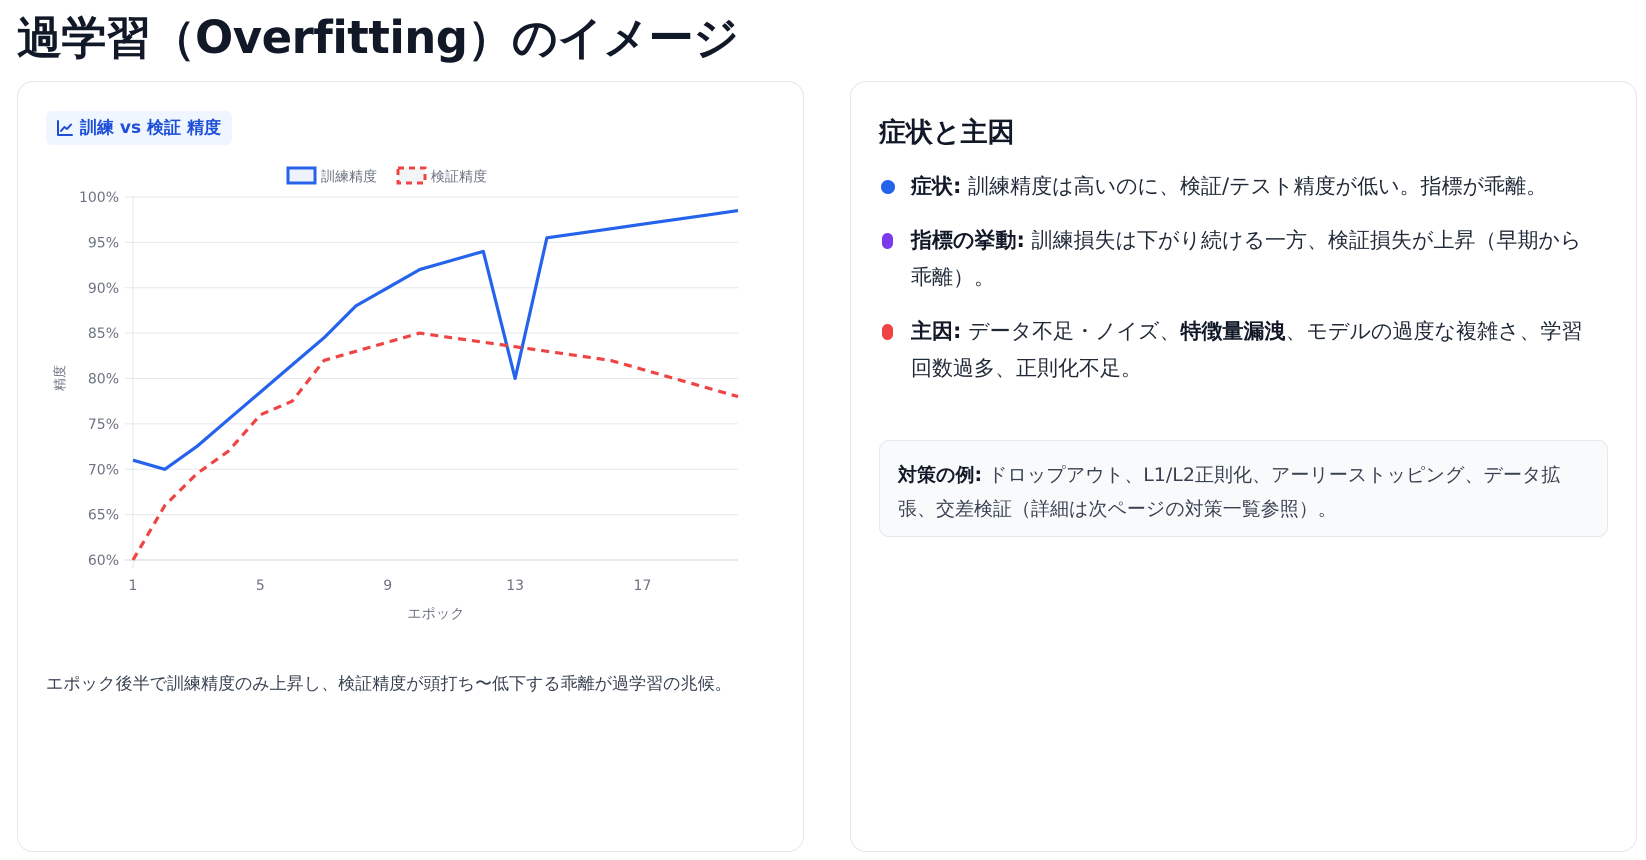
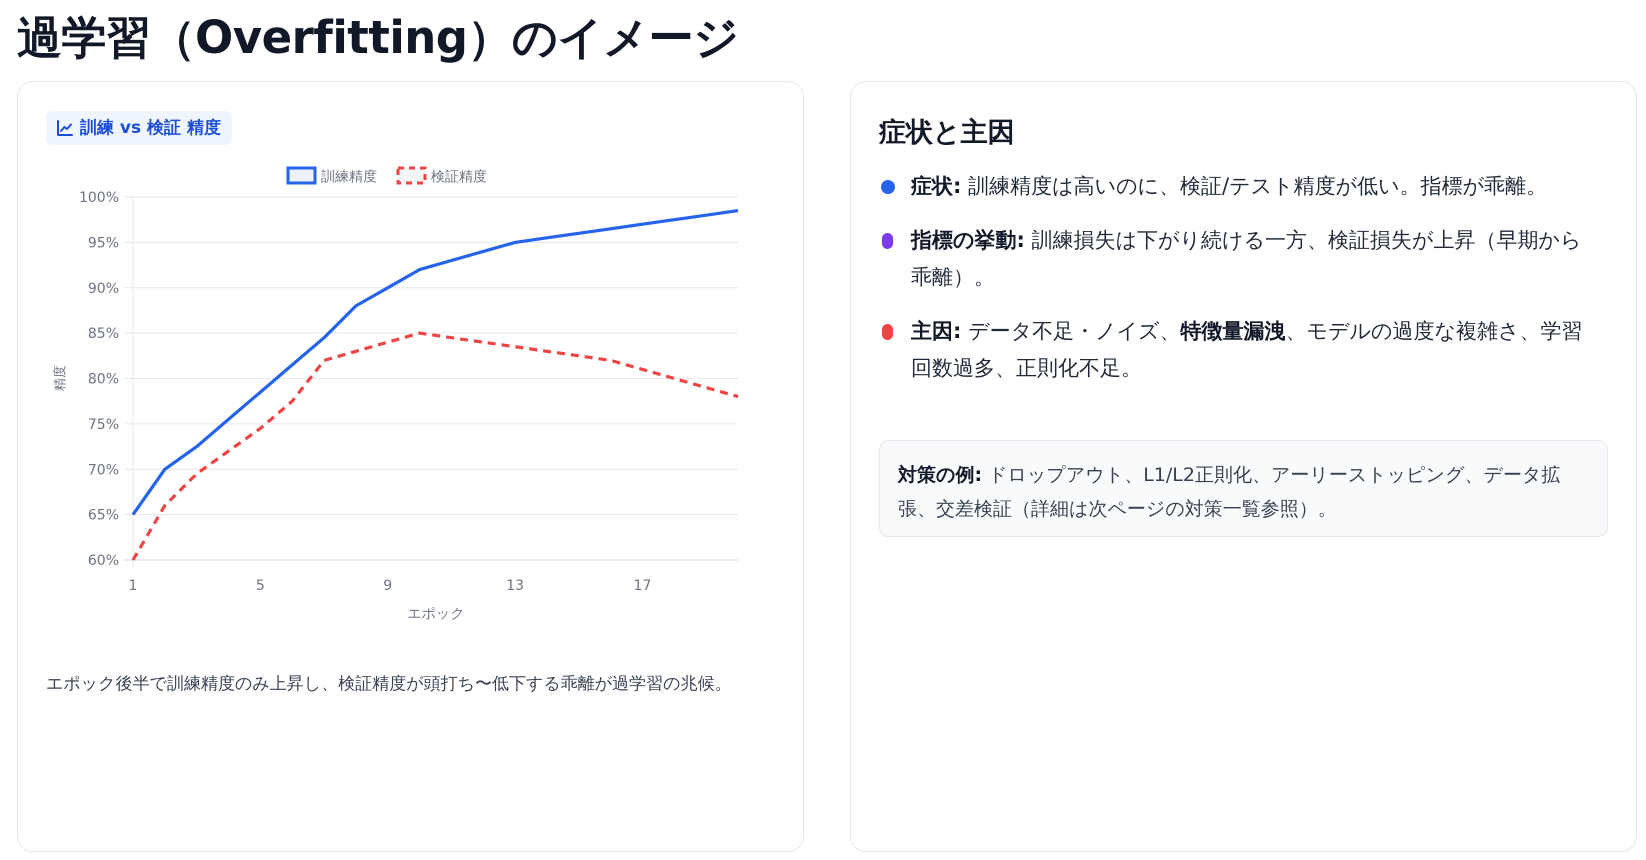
訓練精度/1: 71% -> 65%
検証精度/5: 76% -> 74%
訓練精度/13: 80% -> 95%
